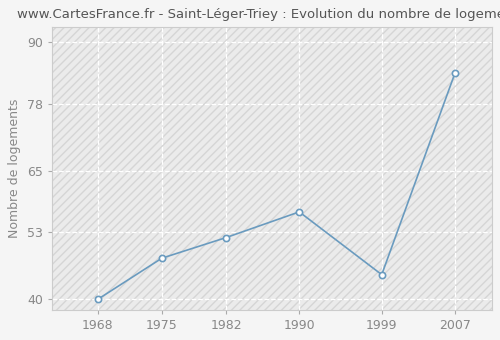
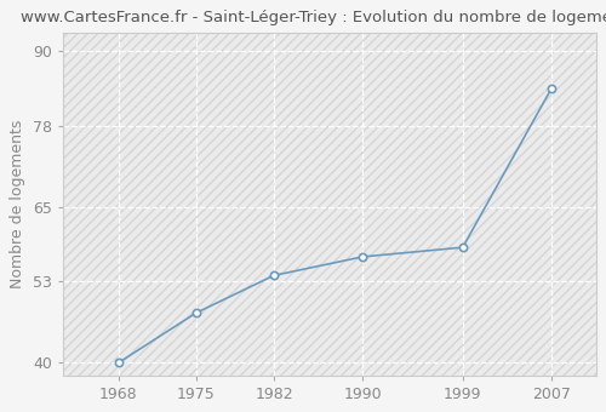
1982: 52.0 -> 54.0
1999: 44.8 -> 58.5
